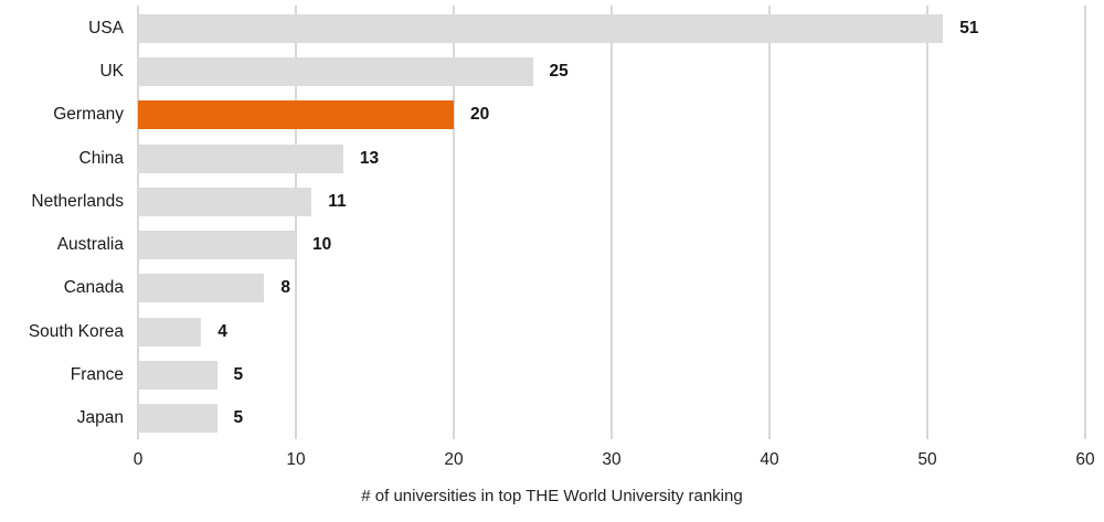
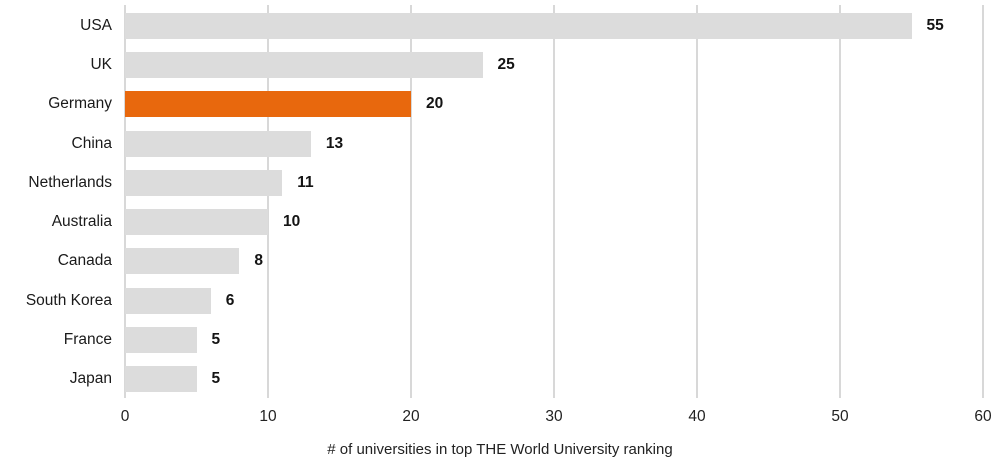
USA: 51 -> 55
South Korea: 4 -> 6
